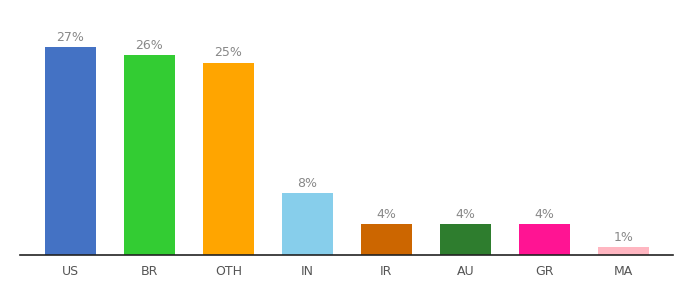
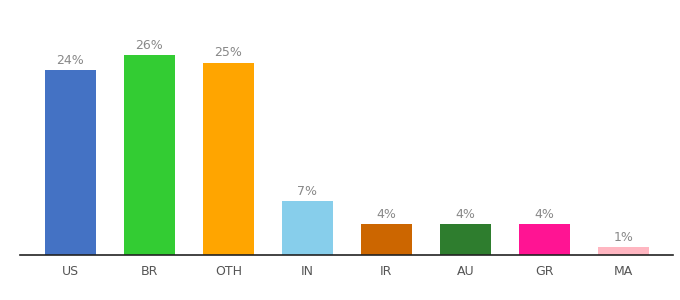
US: 27% -> 24%
IN: 8% -> 7%
